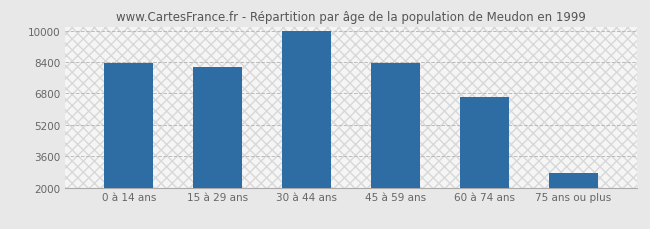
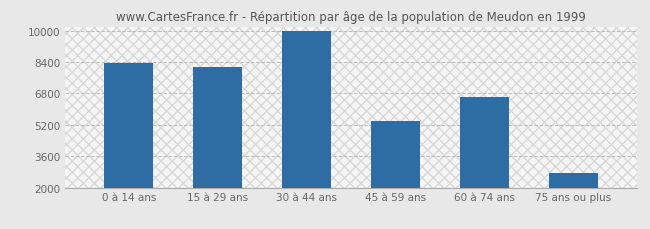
45 à 59 ans: 8400 -> 5400
